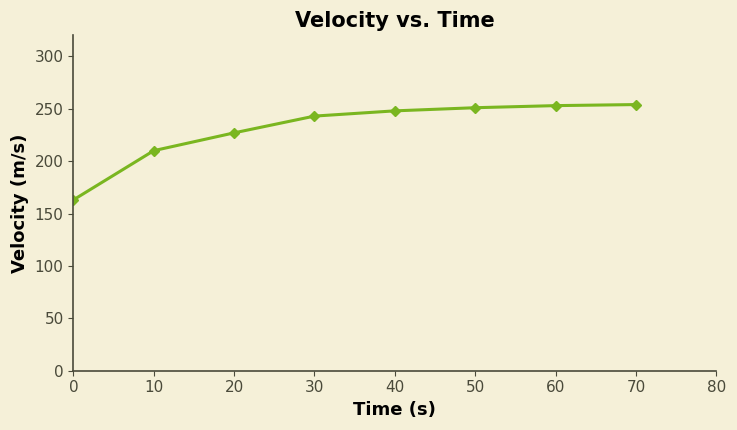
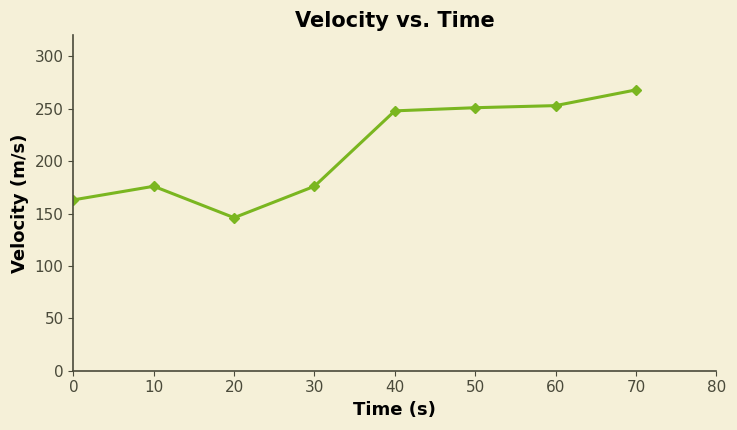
10: 210 -> 176
20: 227 -> 146
30: 243 -> 176
70: 254 -> 268
